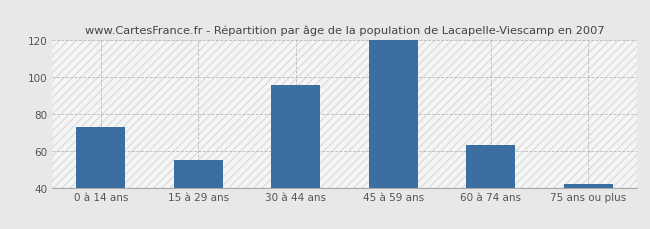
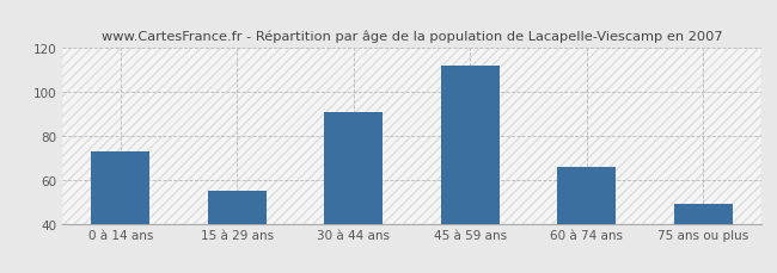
30 à 44 ans: 96 -> 91
45 à 59 ans: 120 -> 112
60 à 74 ans: 63 -> 66
75 ans ou plus: 42 -> 49
